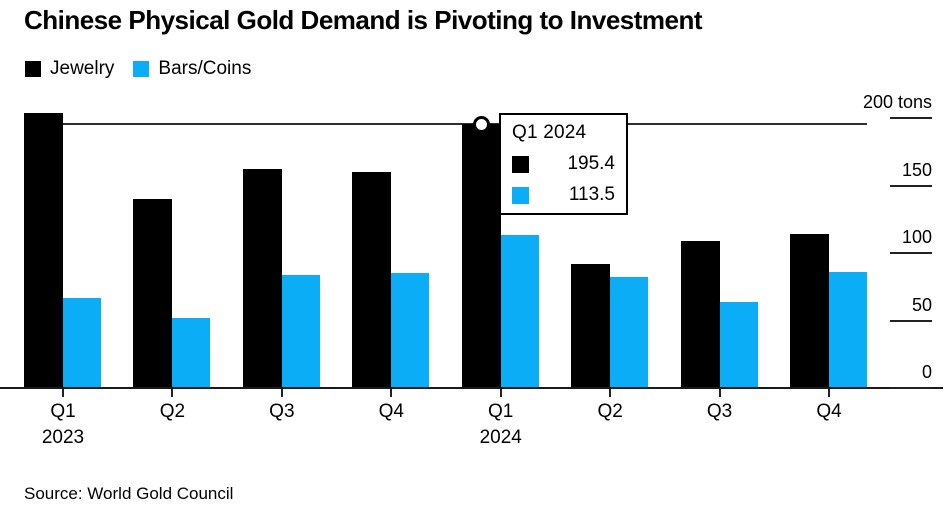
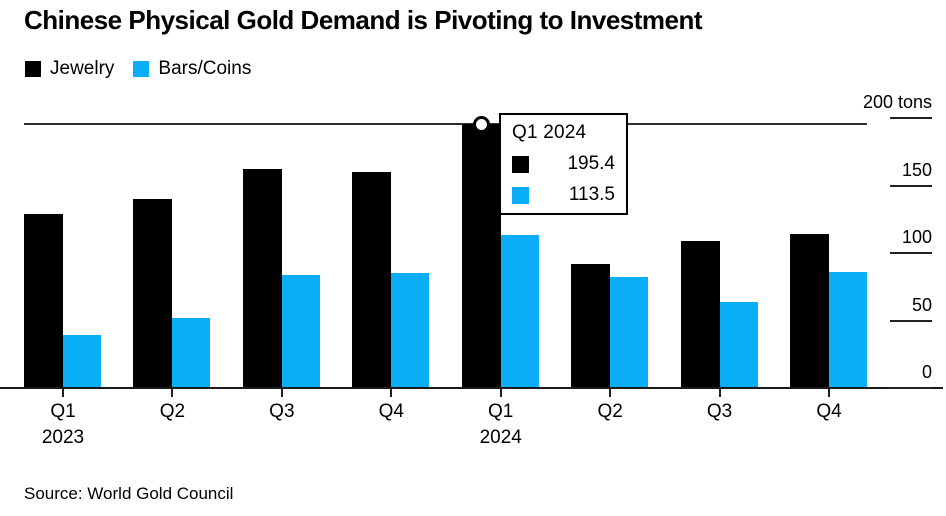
Jewelry/Q1 2023: 204 -> 129
Bars/Coins/Q1 2023: 67 -> 39
